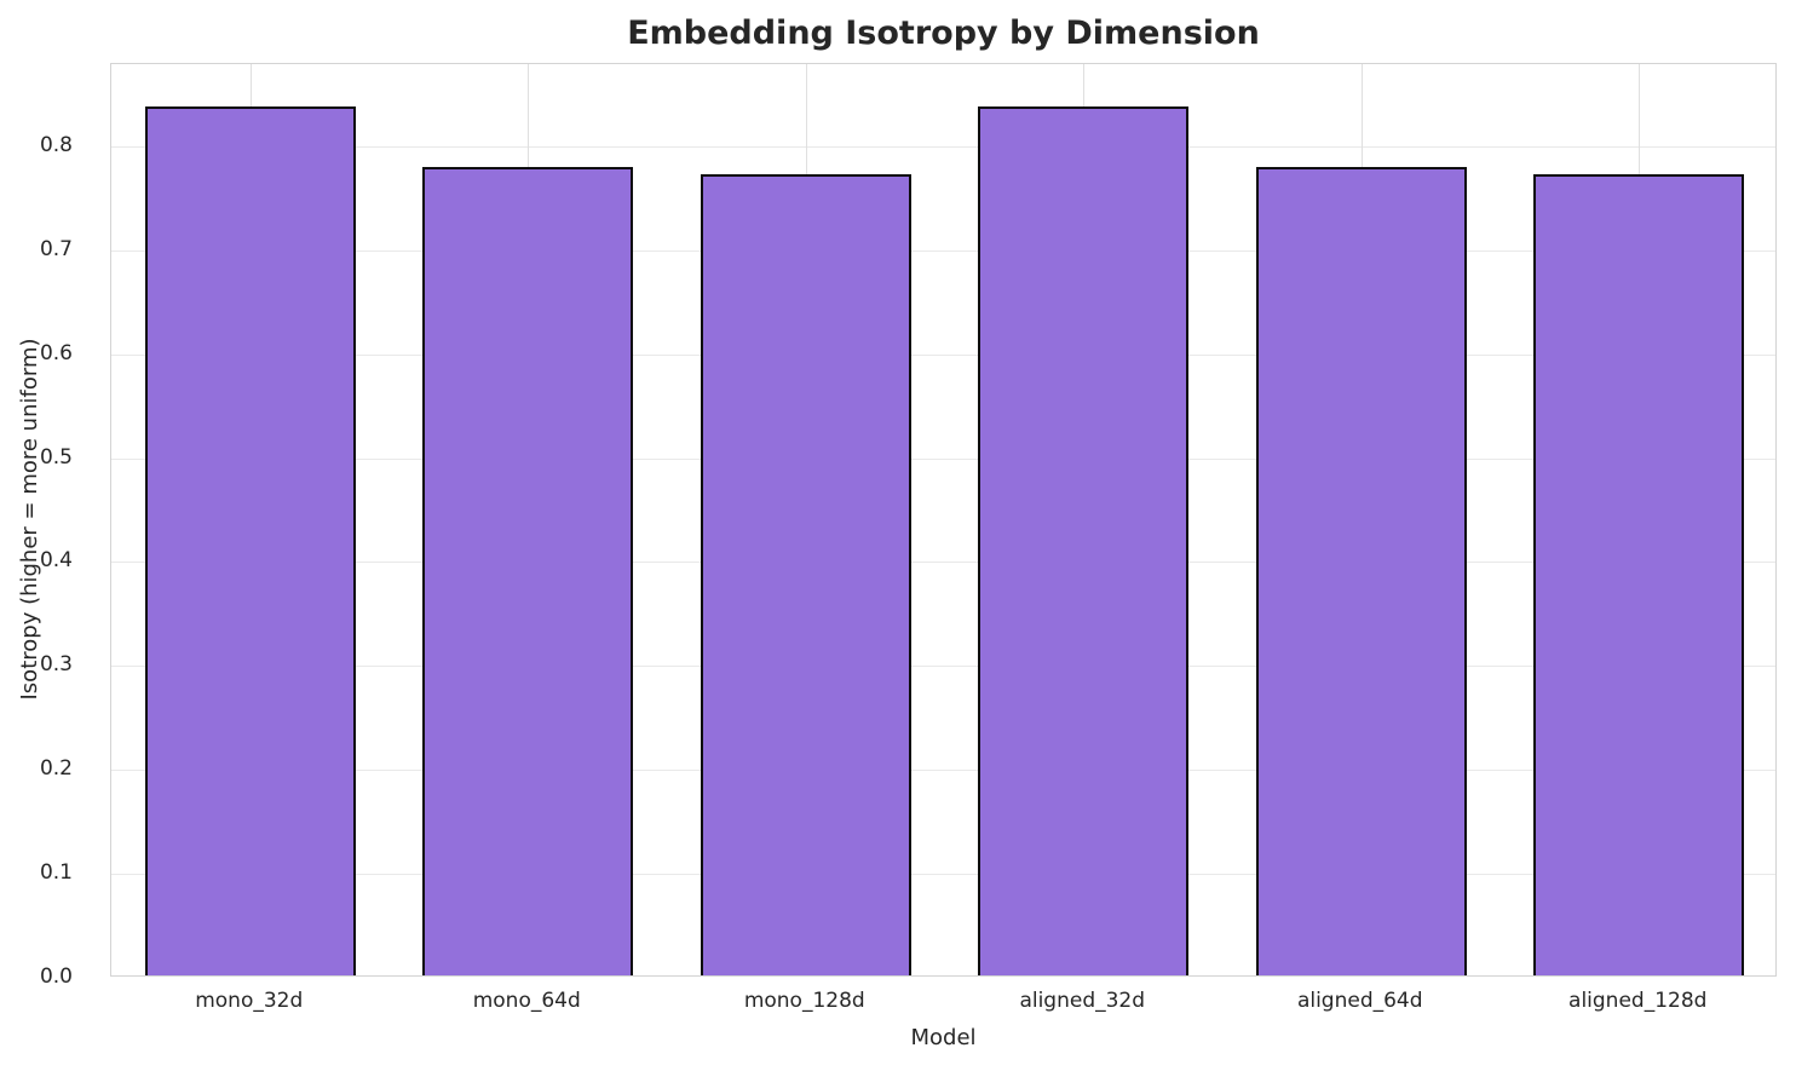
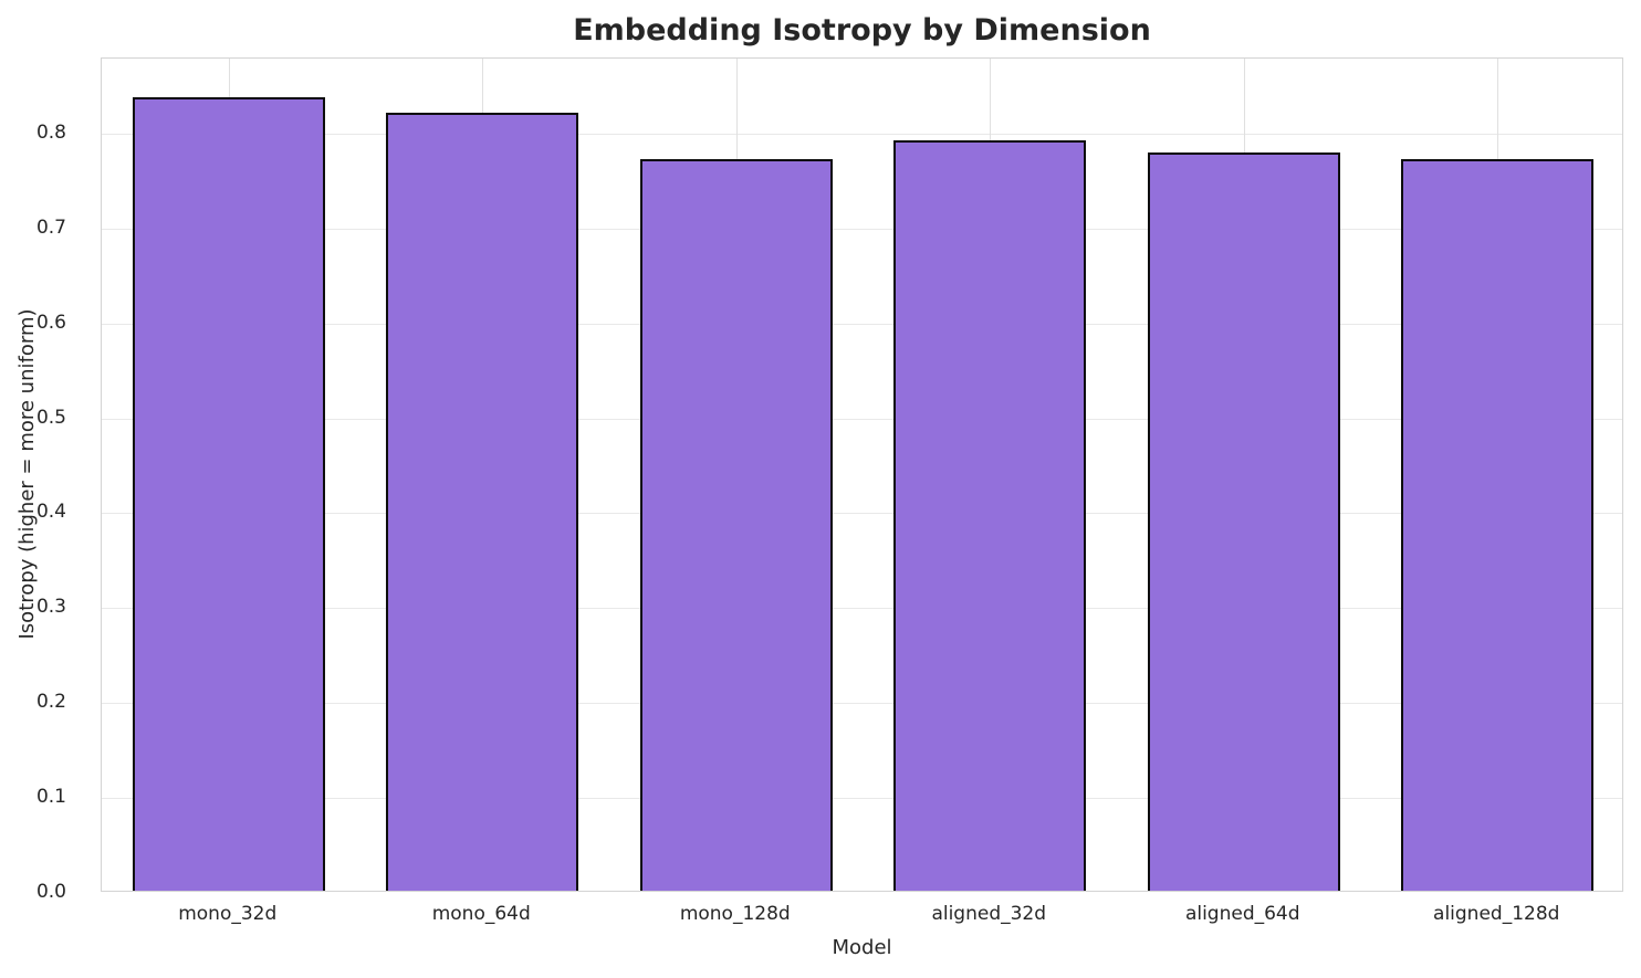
mono_64d: 0.78 -> 0.82
aligned_32d: 0.84 -> 0.79
